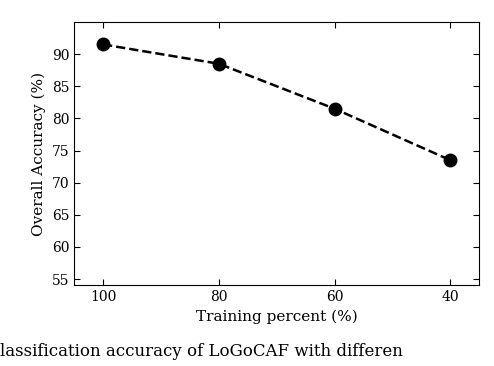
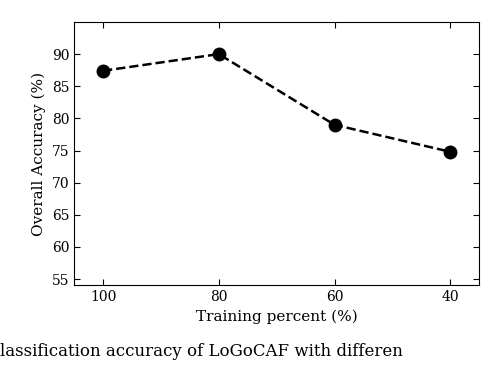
100: 91.5 -> 87.4
80: 88.5 -> 90.0
60: 81.5 -> 79.0
40: 73.5 -> 74.8
